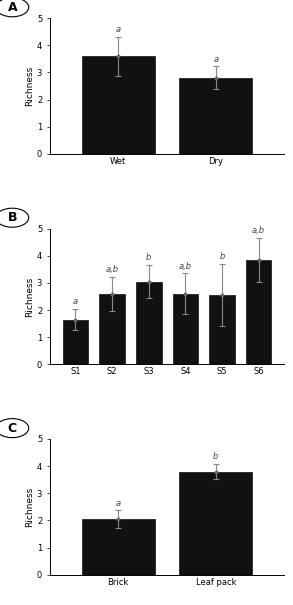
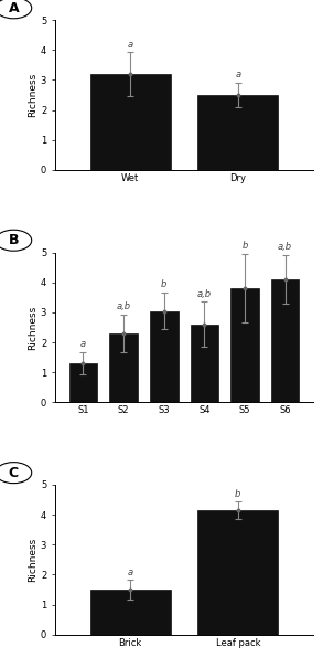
Wet: 3.6 -> 3.2
Dry: 2.8 -> 2.5
S1: 1.65 -> 1.30
S2: 2.60 -> 2.30
S5: 2.55 -> 3.80
S6: 3.85 -> 4.10
Brick: 2.05 -> 1.50
Leaf pack: 3.80 -> 4.15
